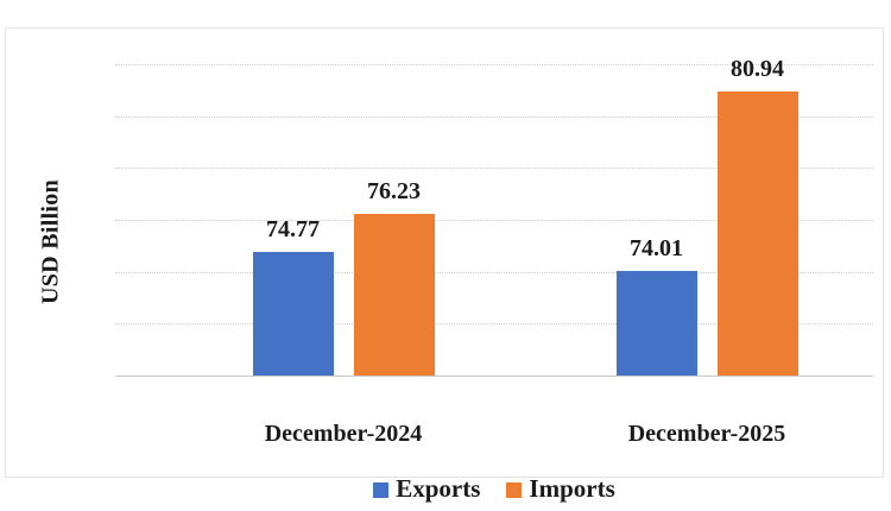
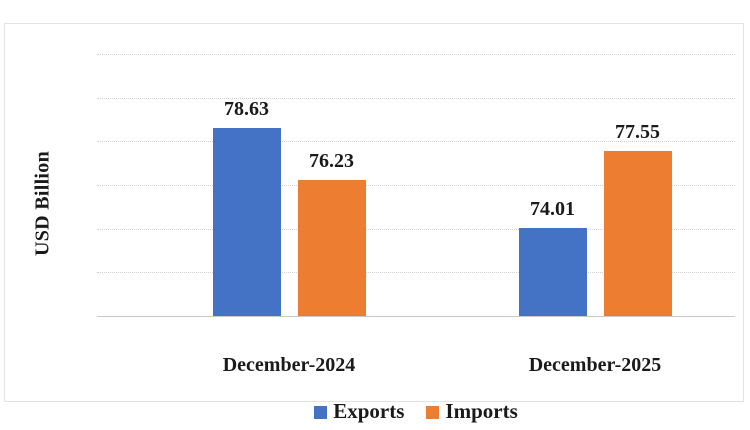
Exports/December-2024: 74.77 -> 78.63
Imports/December-2025: 80.94 -> 77.55
